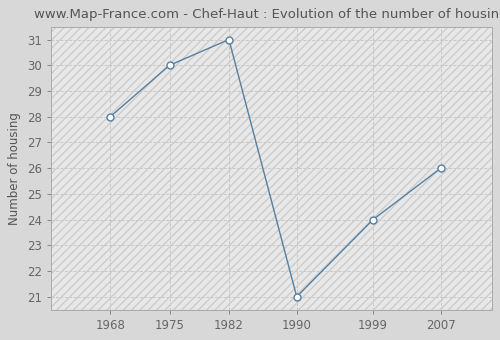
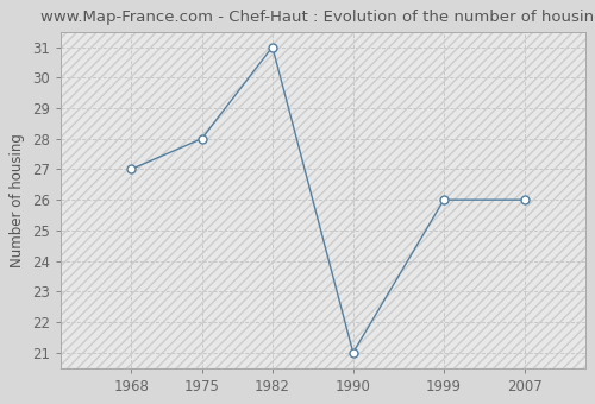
1968: 28 -> 27
1975: 30 -> 28
1999: 24 -> 26
